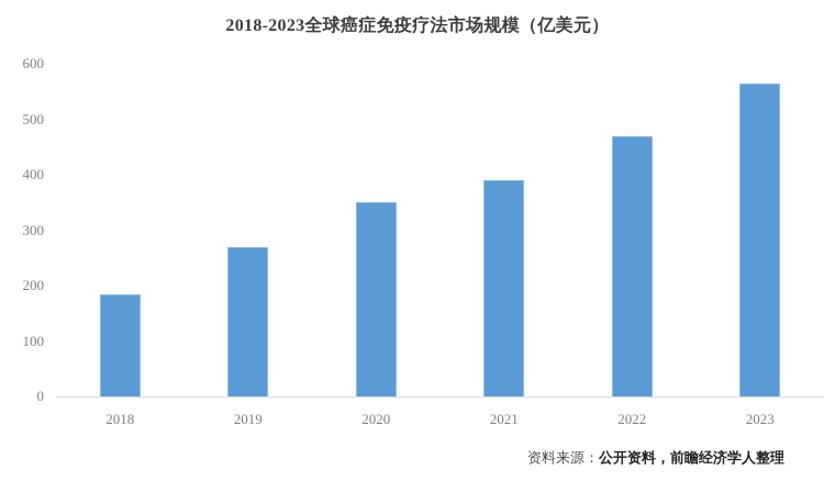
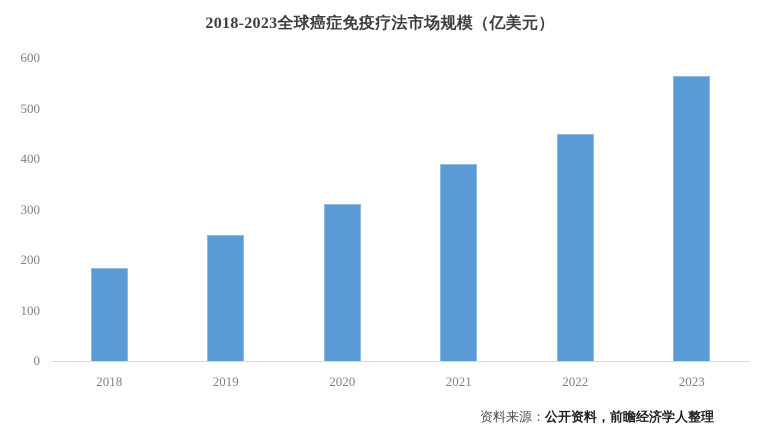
2019: 270 -> 250
2020: 350 -> 310
2022: 470 -> 450
